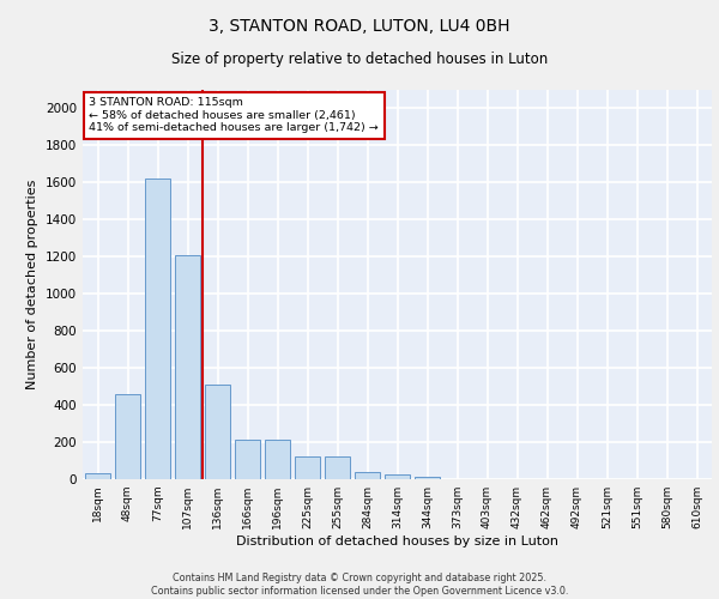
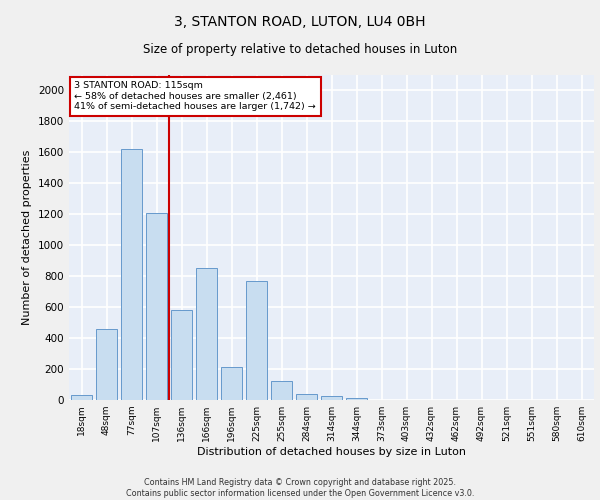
136sqm: 510 -> 580
166sqm: 220 -> 850
225sqm: 120 -> 770
